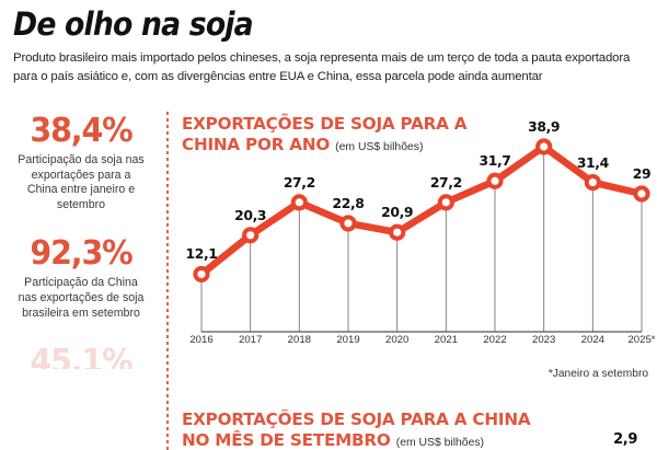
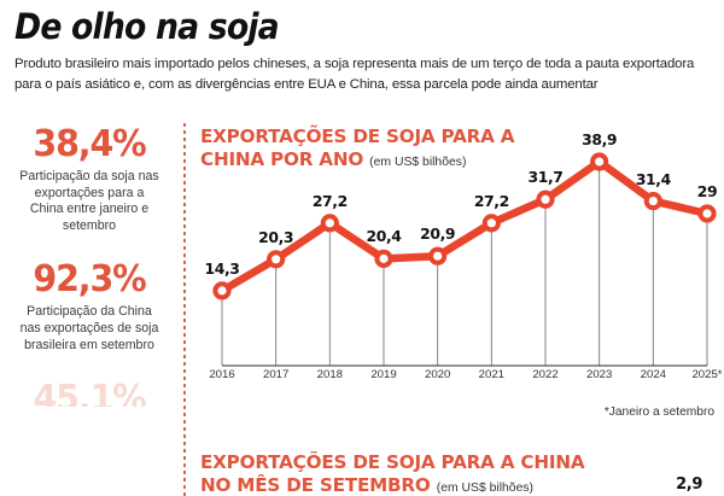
2016: 12,1 -> 14,3
2019: 22,8 -> 20,4
